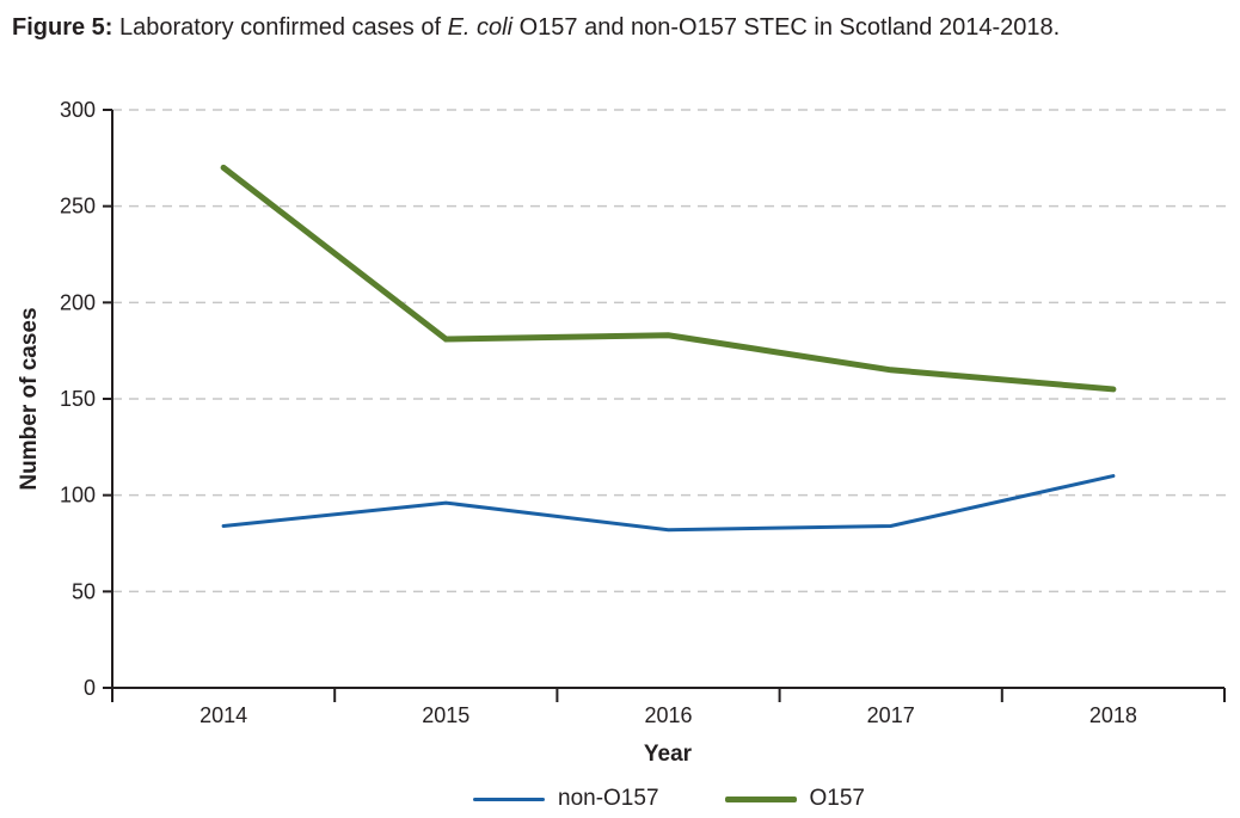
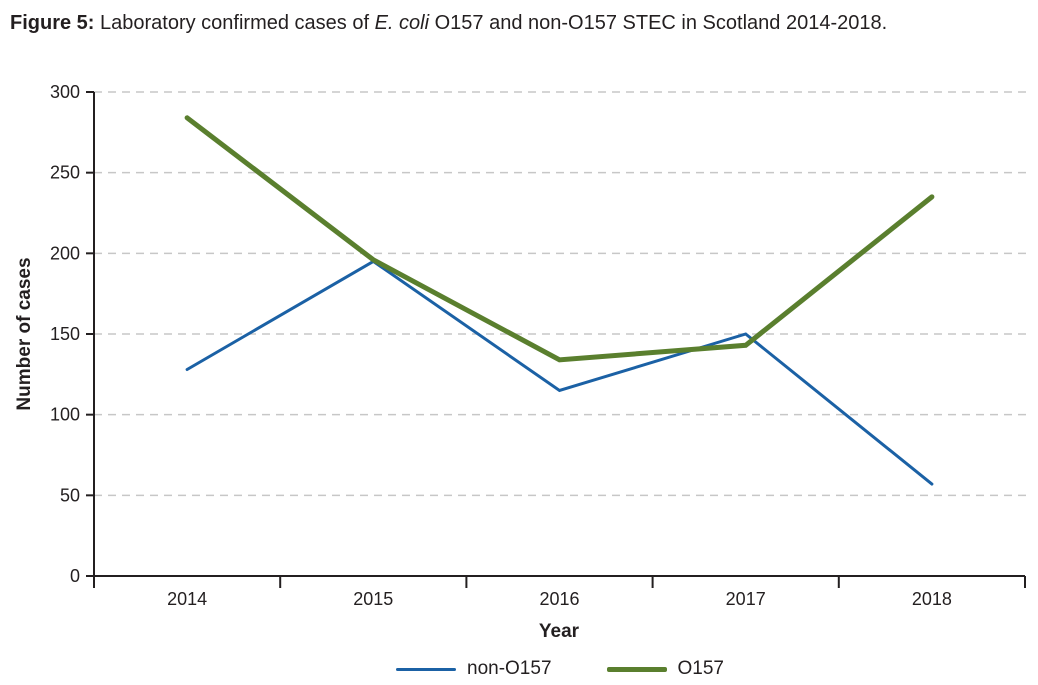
non-O157/2014: 84 -> 128
O157/2014: 270 -> 284
non-O157/2015: 96 -> 195
O157/2015: 181 -> 196
non-O157/2016: 82 -> 115
O157/2016: 183 -> 134
non-O157/2017: 84 -> 150
O157/2017: 165 -> 143
non-O157/2018: 110 -> 57
O157/2018: 155 -> 235
